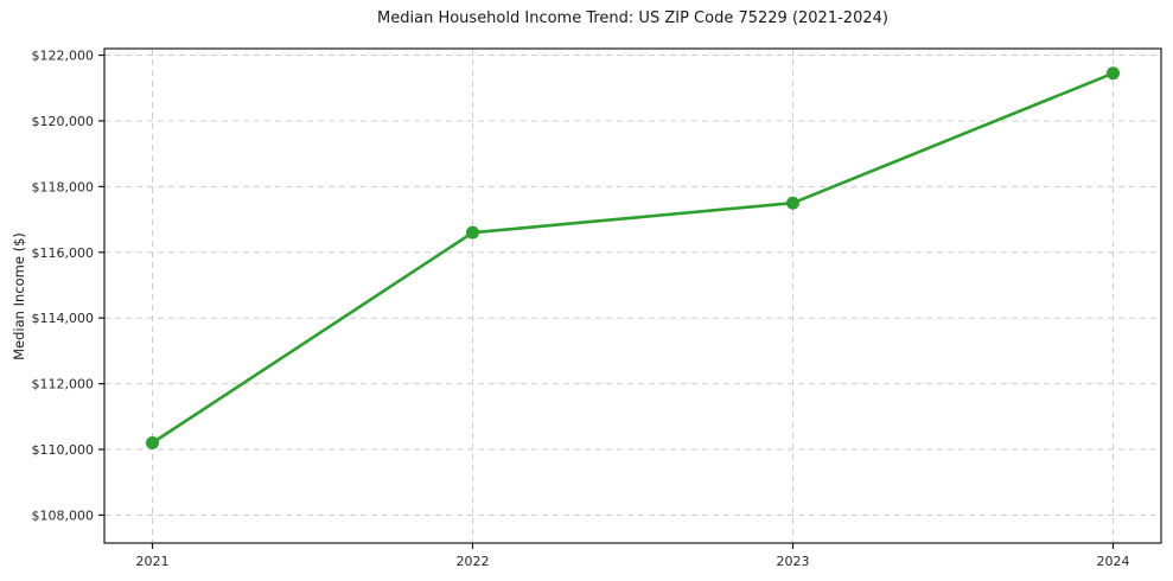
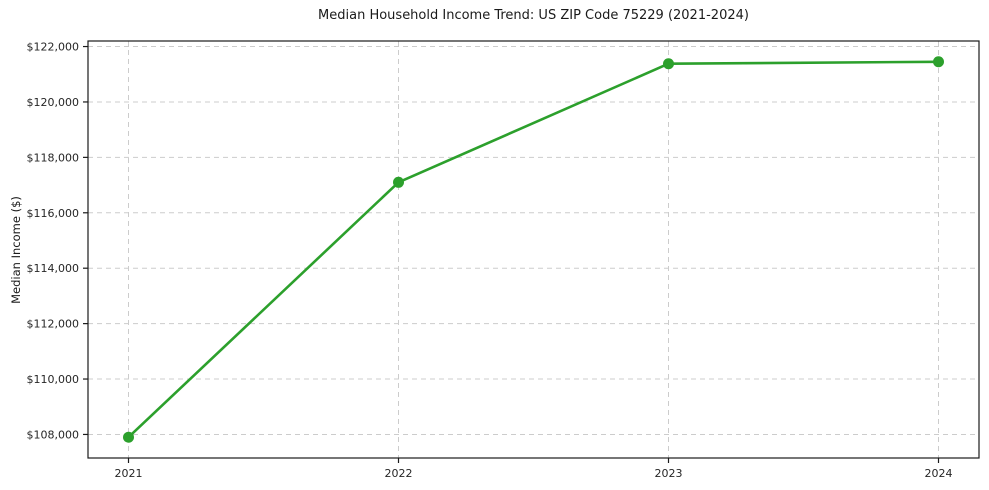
2021: $110200 -> $107900
2022: $116600 -> $117100
2023: $117500 -> $121400
